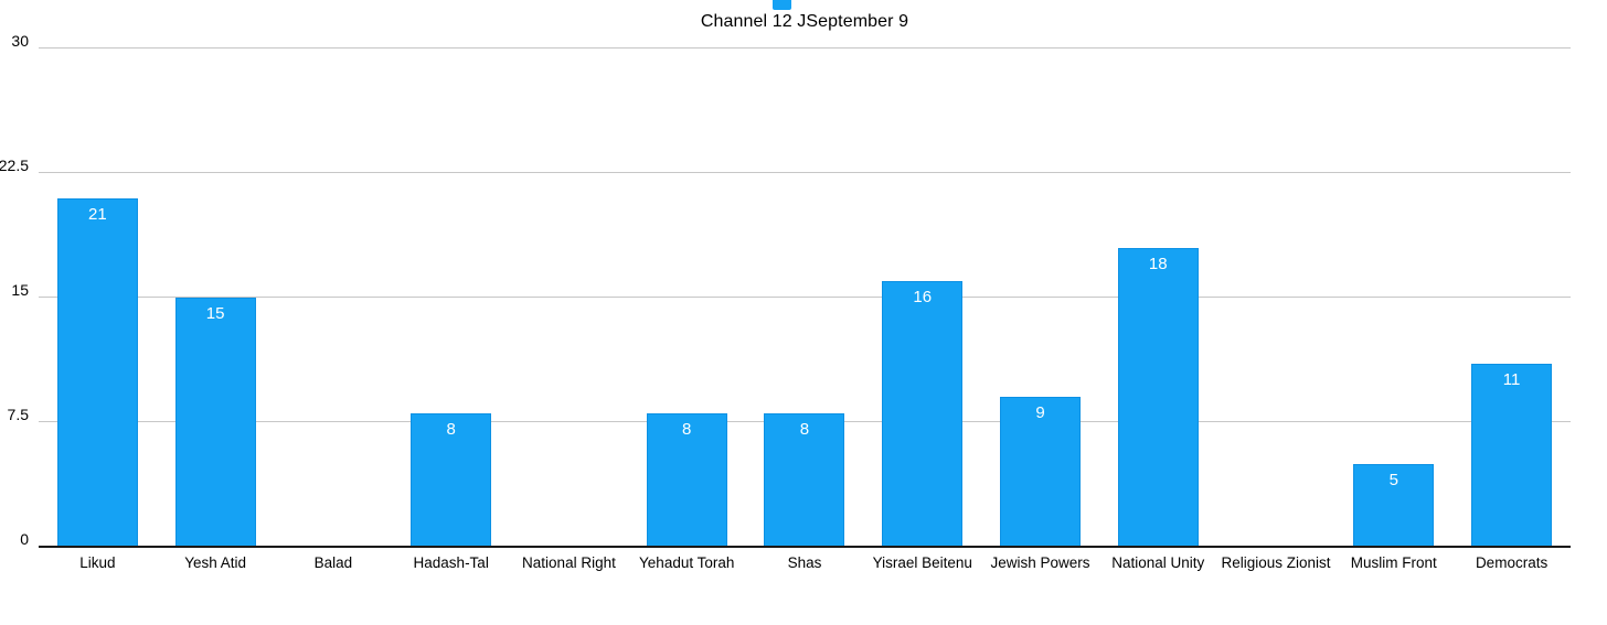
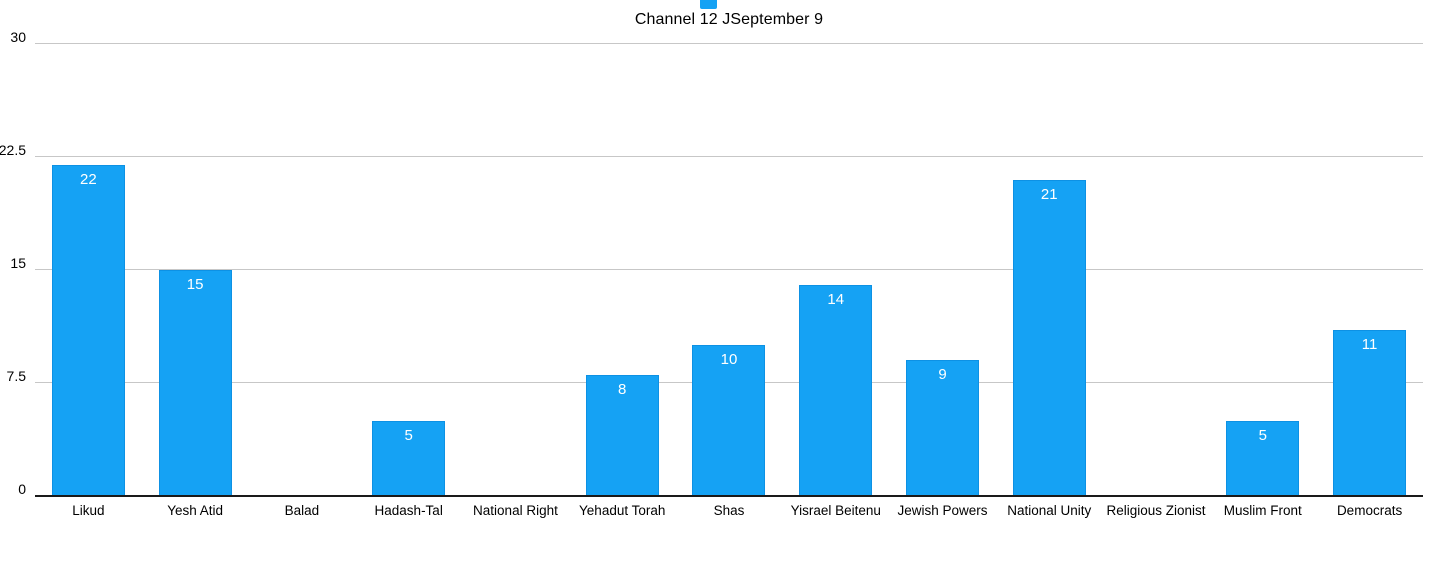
Likud: 21 -> 22
Hadash-Tal: 8 -> 5
Shas: 8 -> 10
Yisrael Beitenu: 16 -> 14
National Unity: 18 -> 21
